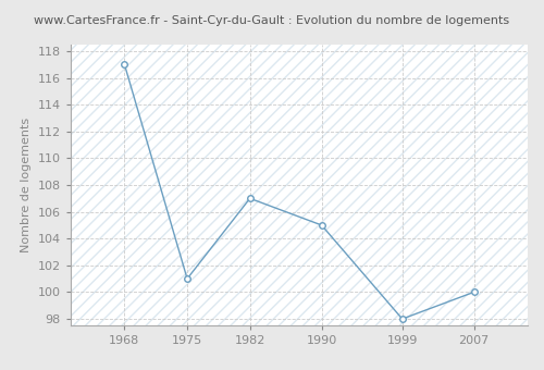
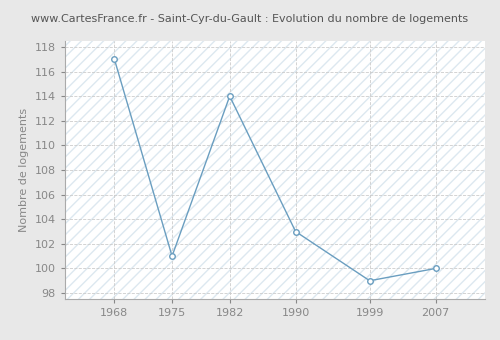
1982: 107 -> 114
1990: 105 -> 103
1999: 98 -> 99
